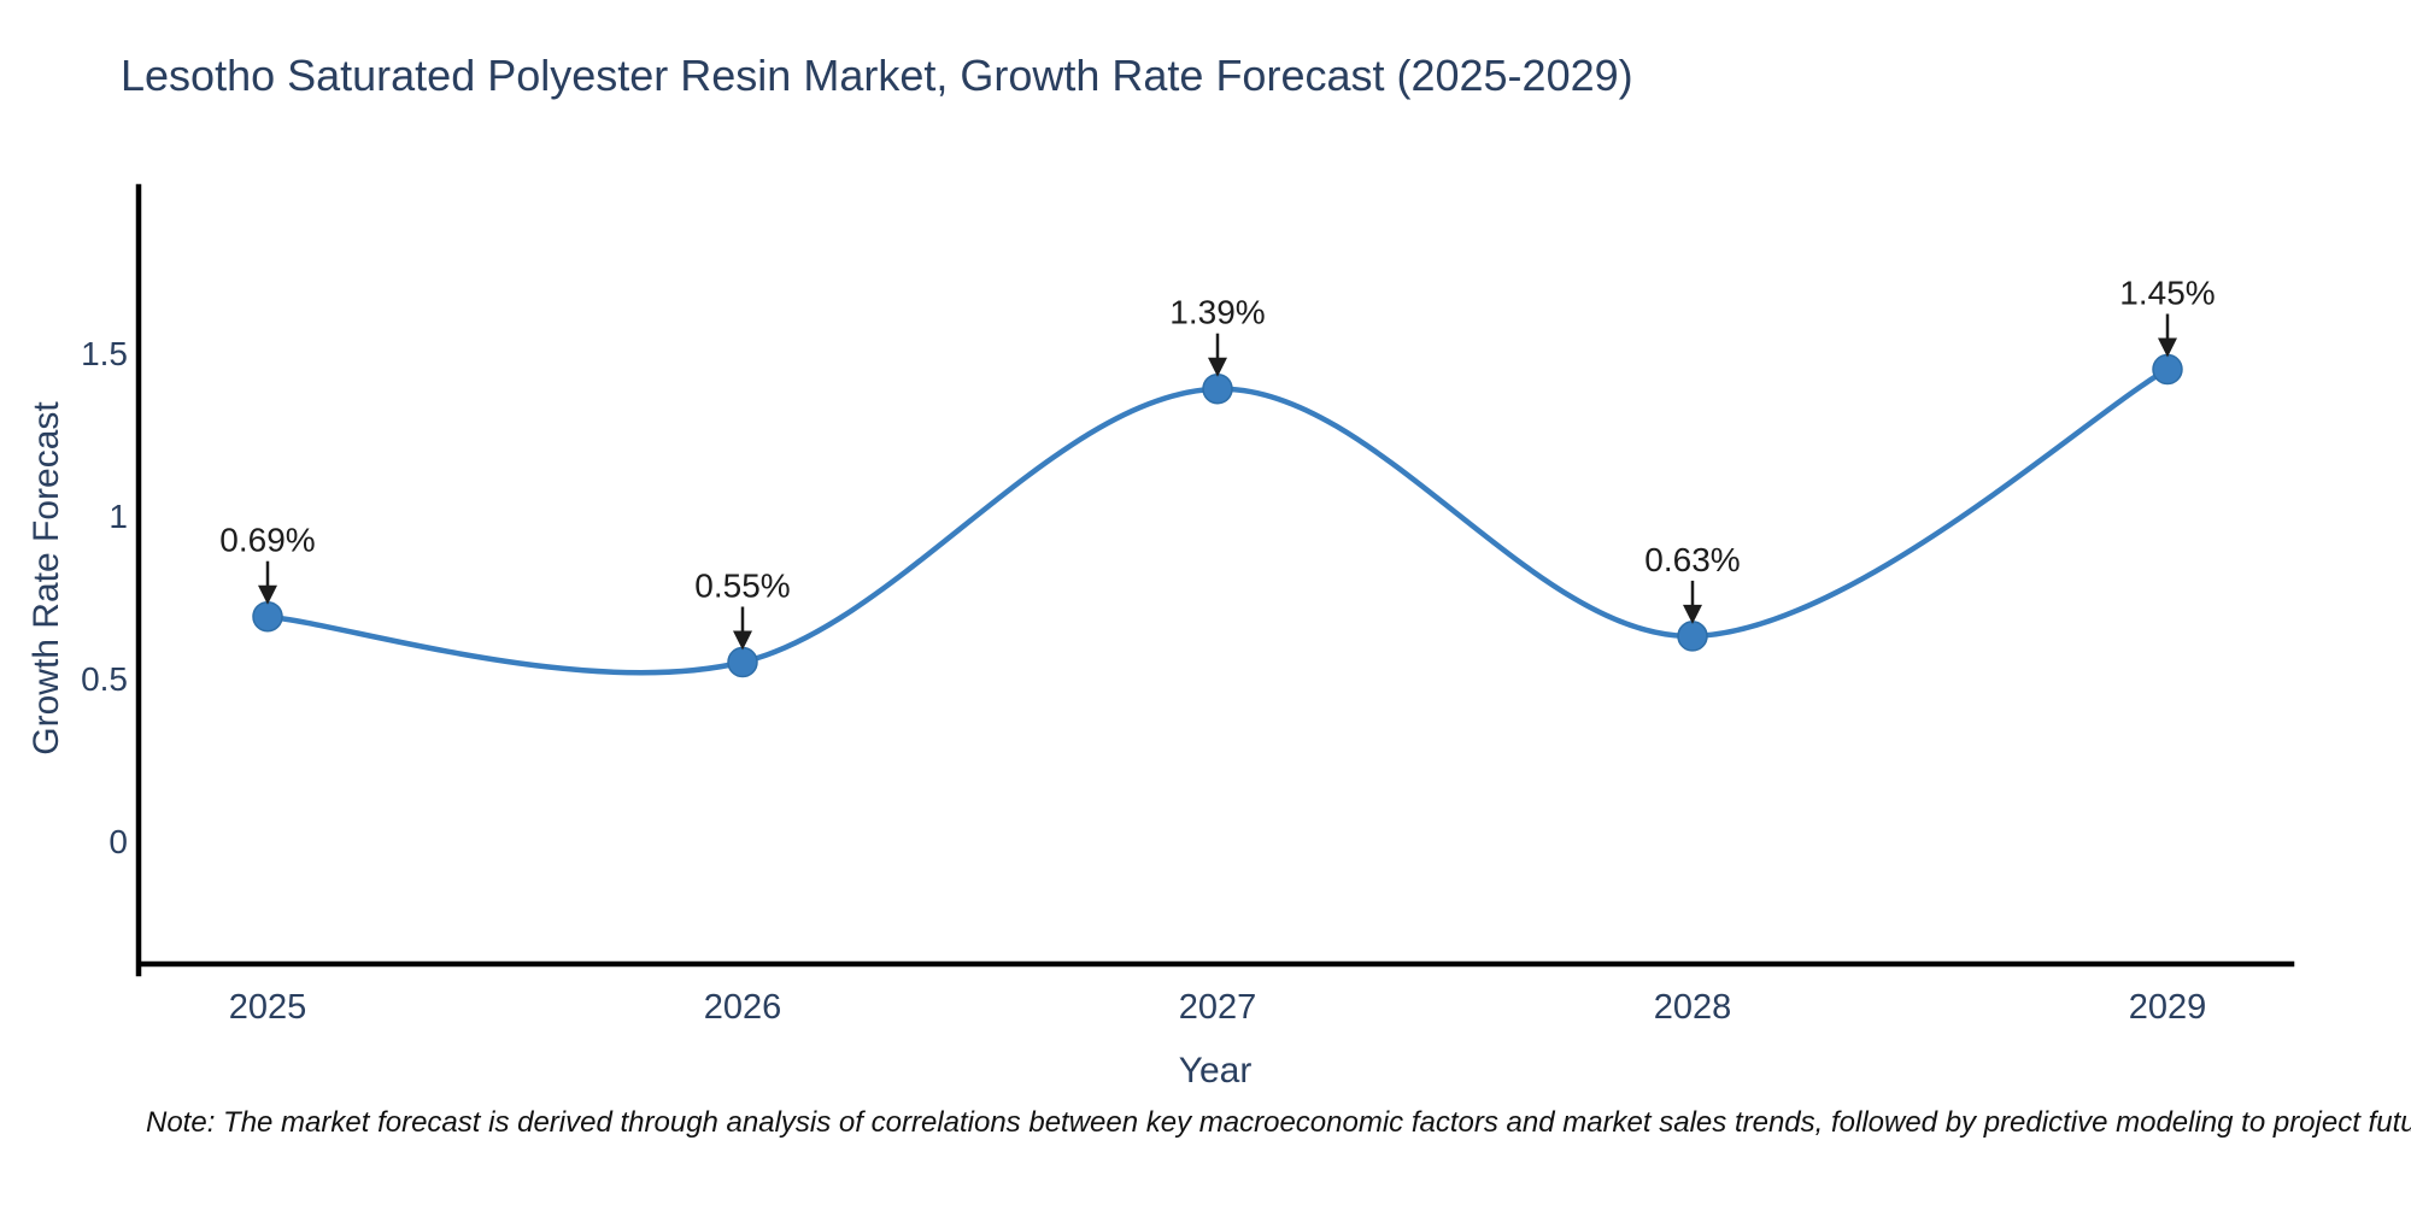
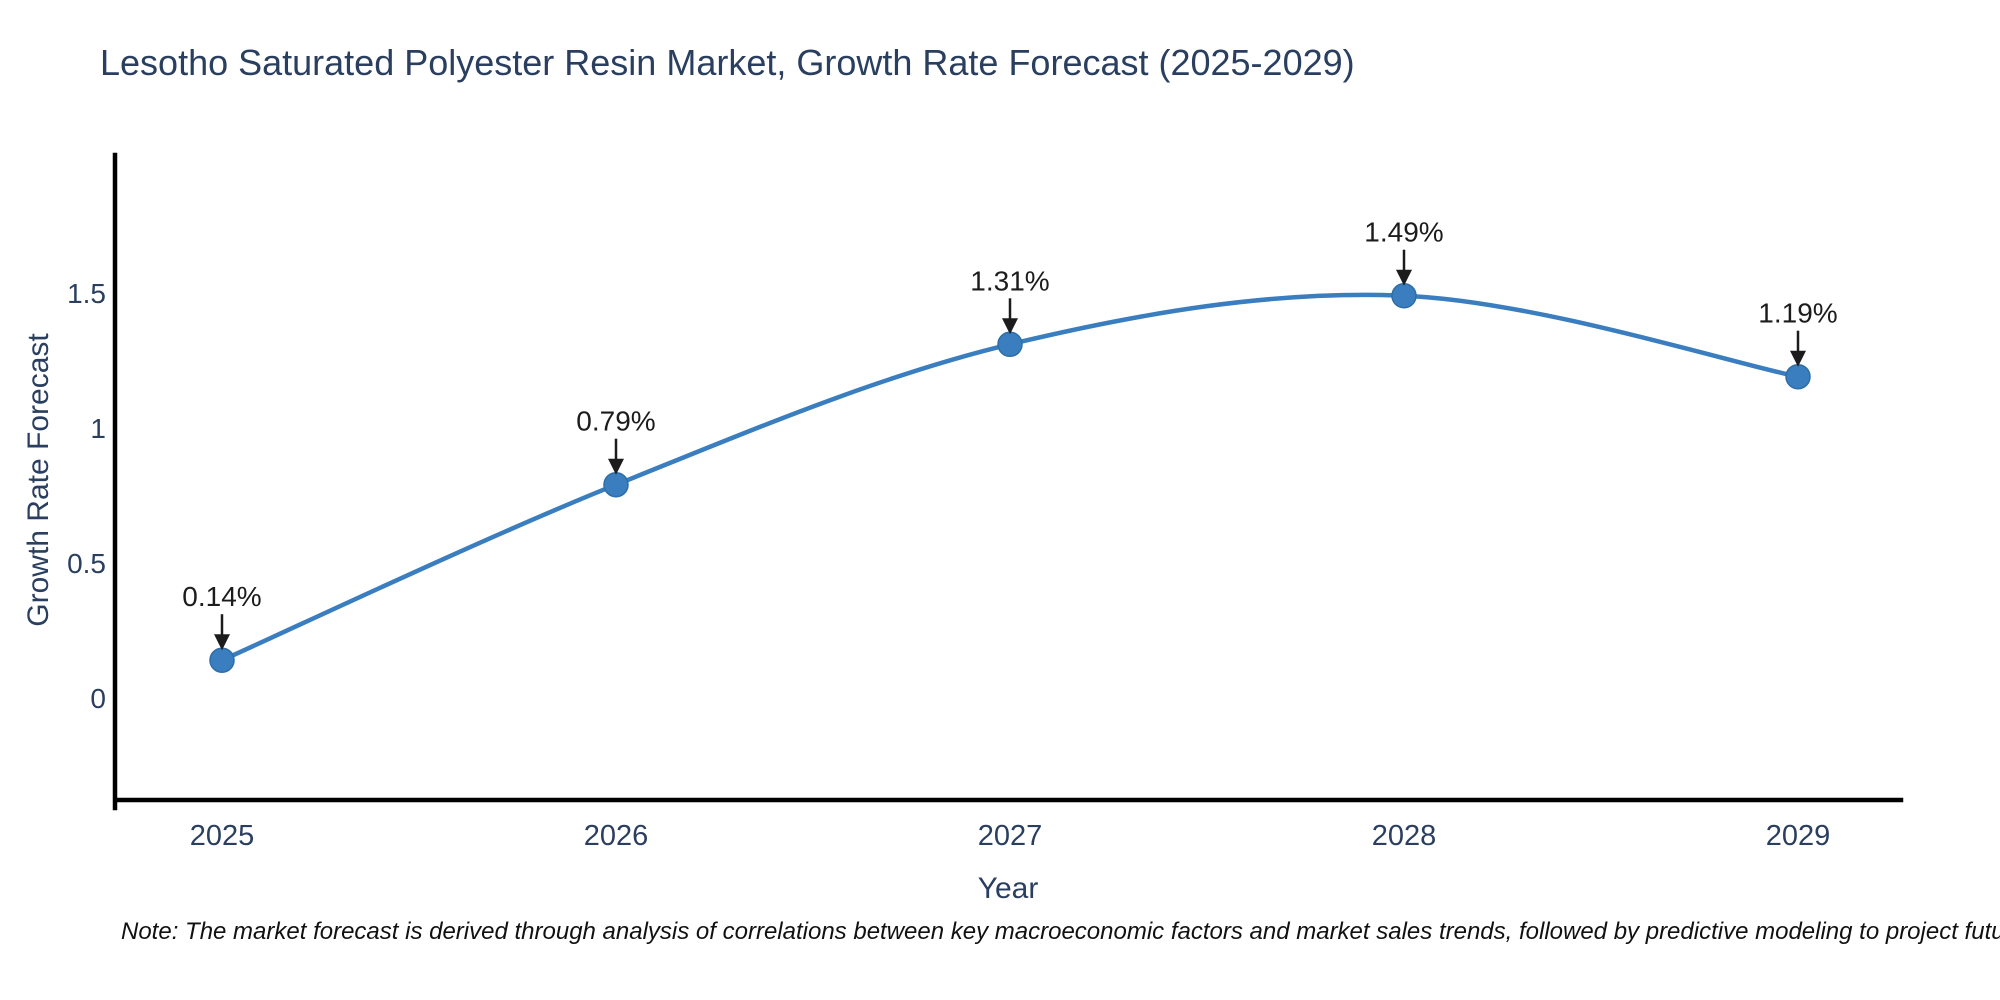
2025: 0.69% -> 0.14%
2026: 0.55% -> 0.79%
2027: 1.39% -> 1.31%
2028: 0.63% -> 1.49%
2029: 1.45% -> 1.19%
